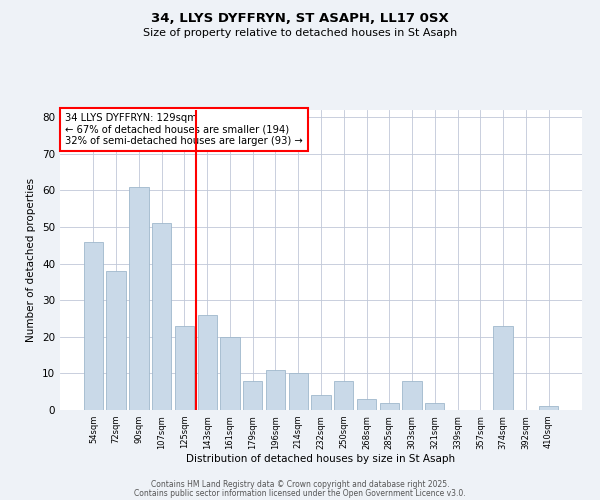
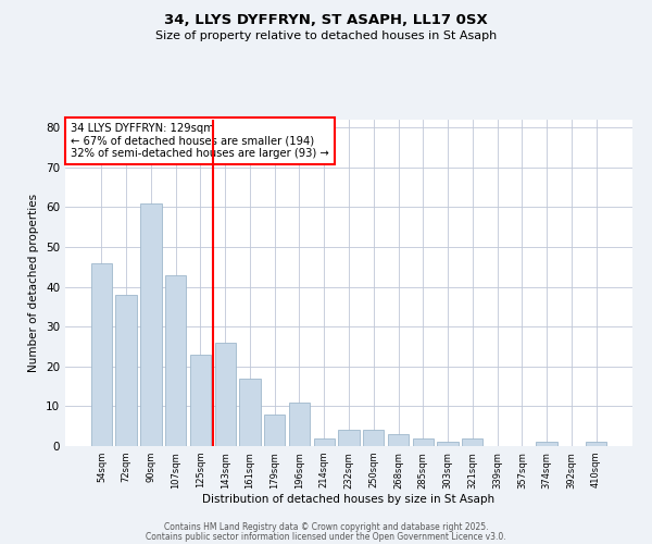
107sqm: 51 -> 43
161sqm: 20 -> 17
214sqm: 10 -> 2
250sqm: 8 -> 4
303sqm: 8 -> 1
374sqm: 23 -> 1
